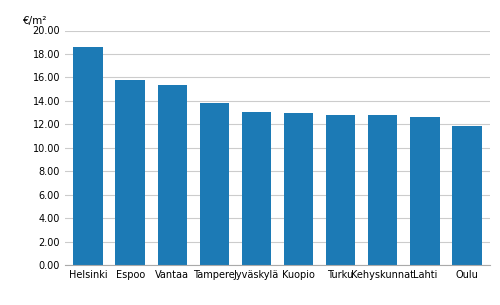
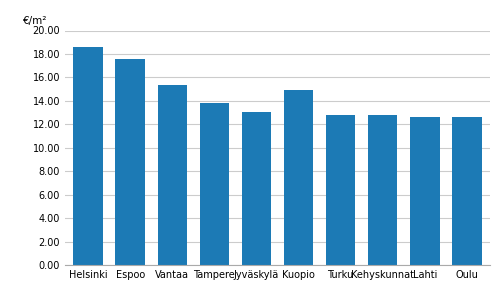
Espoo: 15.8 -> 17.6
Kuopio: 13.0 -> 14.9
Oulu: 11.9 -> 12.6
